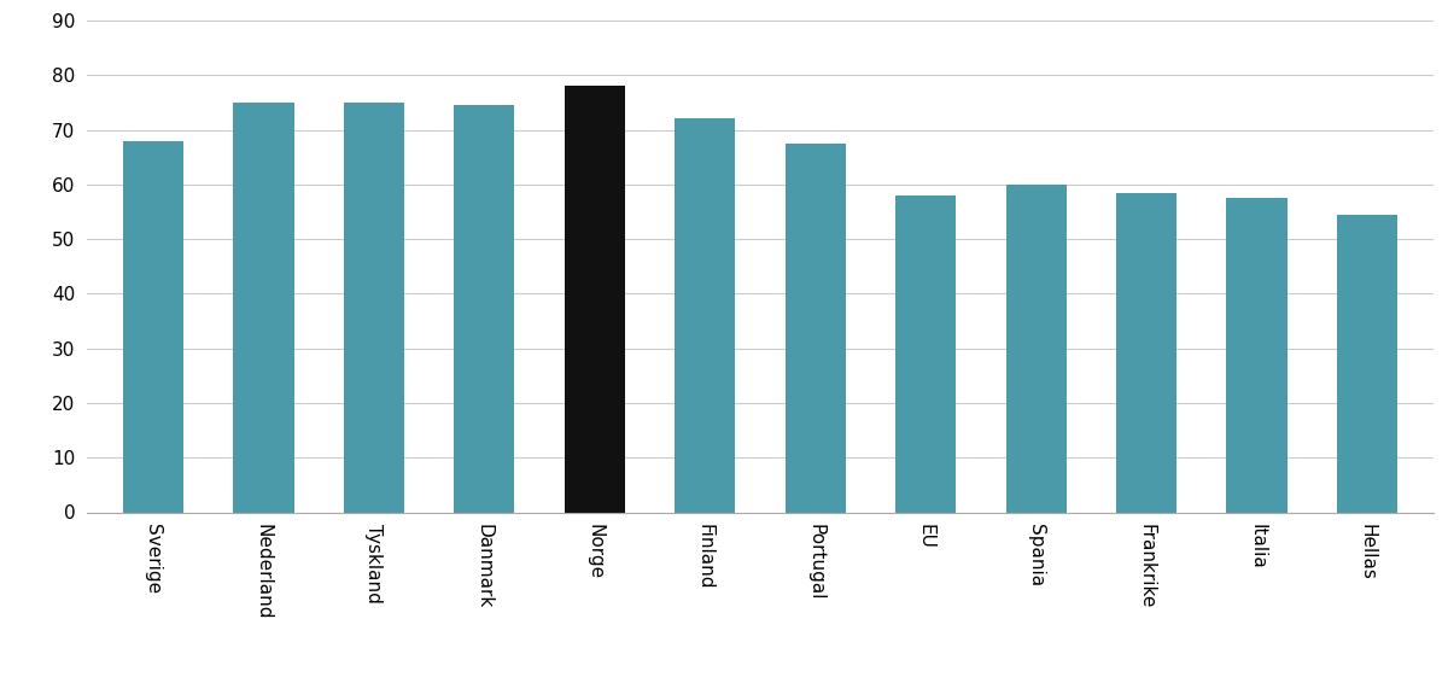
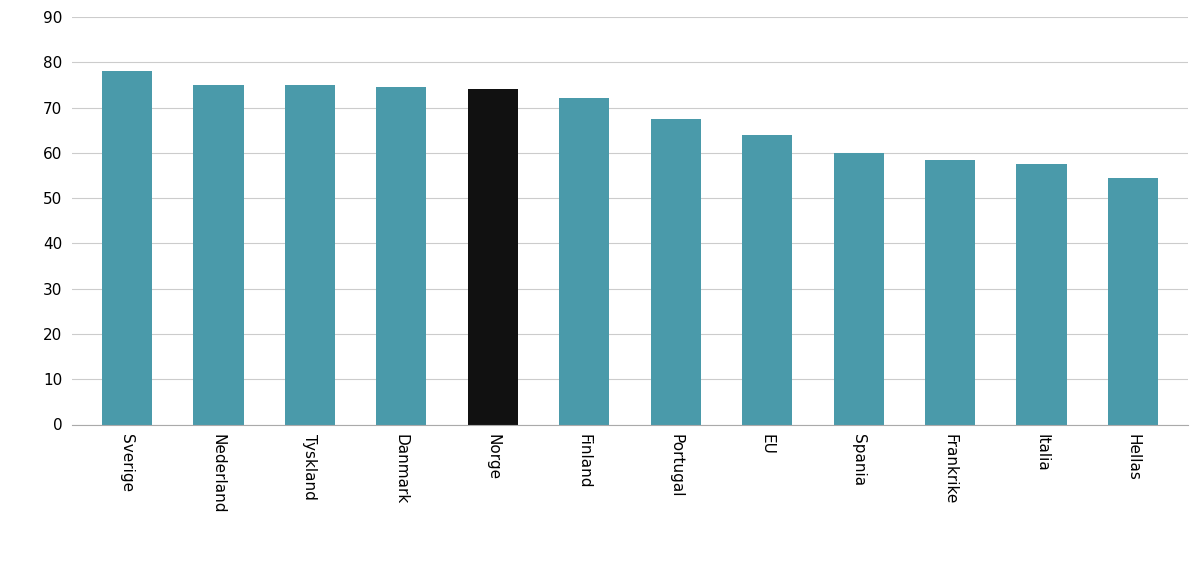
Sverige: 68.0 -> 78.0
Norge: 78.0 -> 74.0
EU: 58.0 -> 64.0
